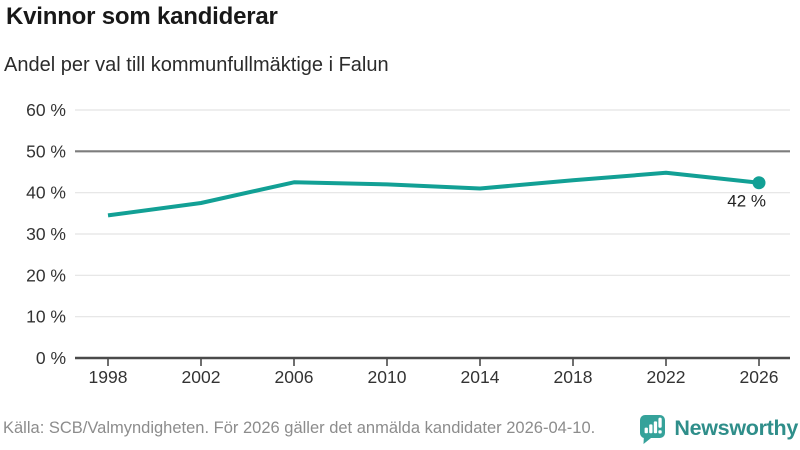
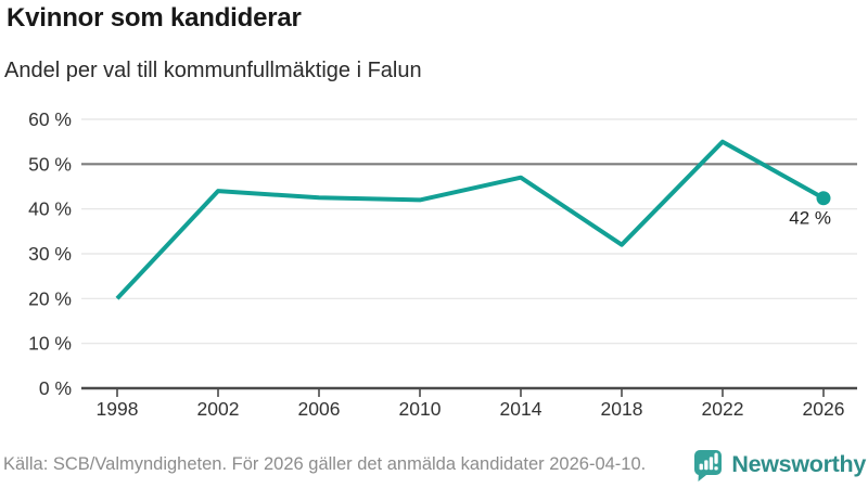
1998: 34% -> 20%
2002: 38% -> 44%
2014: 41% -> 47%
2018: 43% -> 32%
2022: 45% -> 55%
